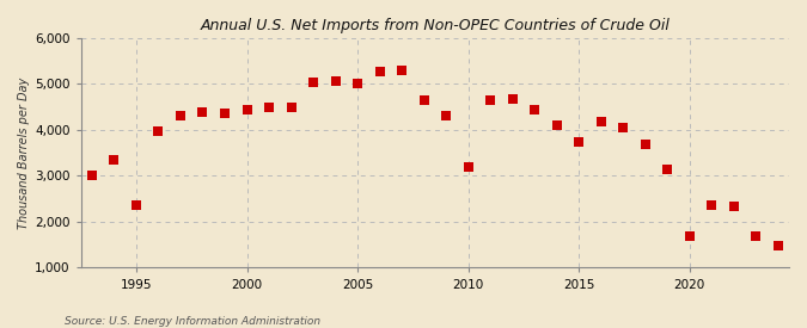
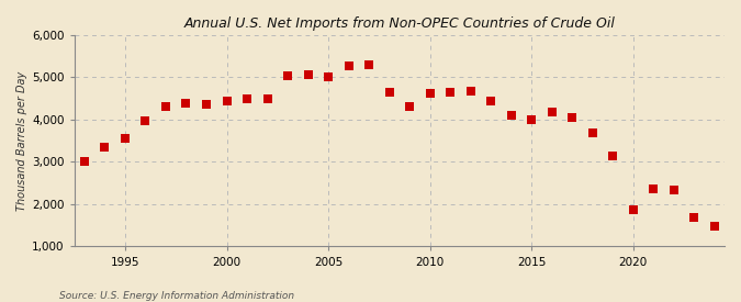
1995: 2,350 -> 3,560
2010: 3,200 -> 4,620
2015: 3,750 -> 4,000
2020: 1,700 -> 1,880
